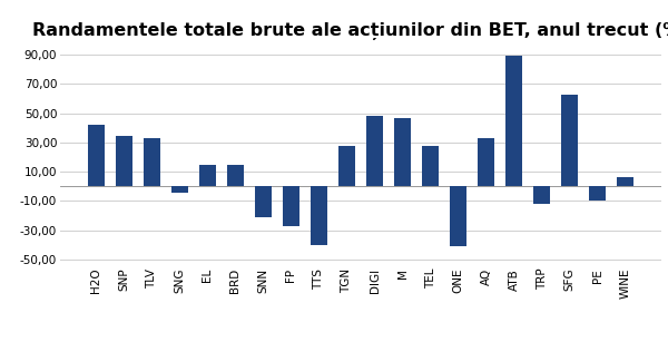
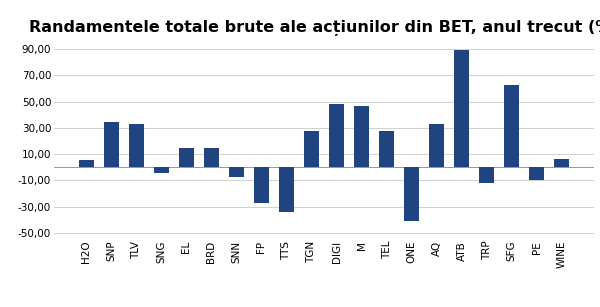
H2O: 42 -> 6
SNN: -21 -> -8
TTS: -40 -> -34
